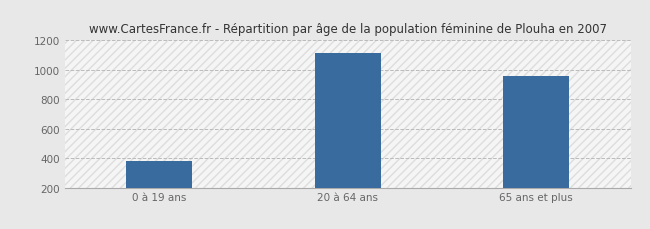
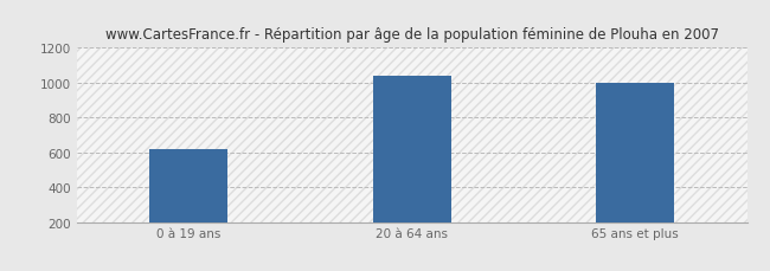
0 à 19 ans: 380 -> 620
20 à 64 ans: 1110 -> 1040
65 ans et plus: 960 -> 1000
